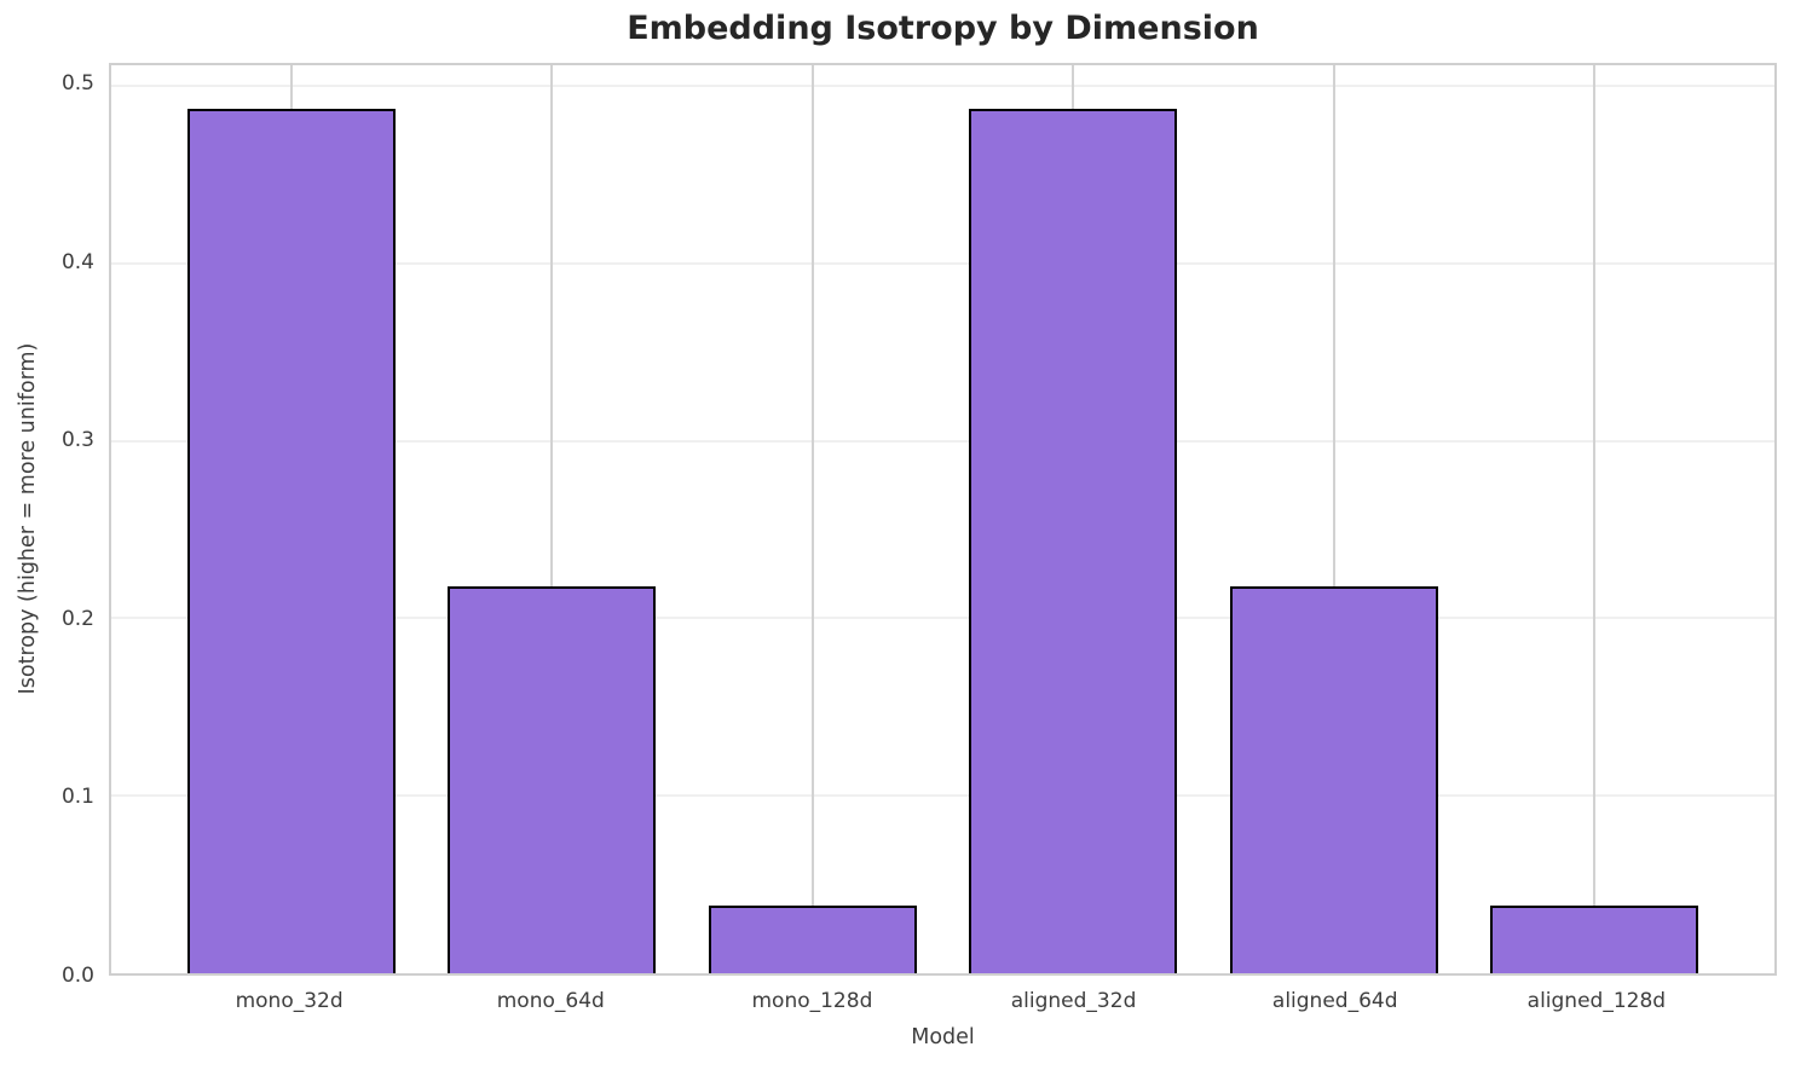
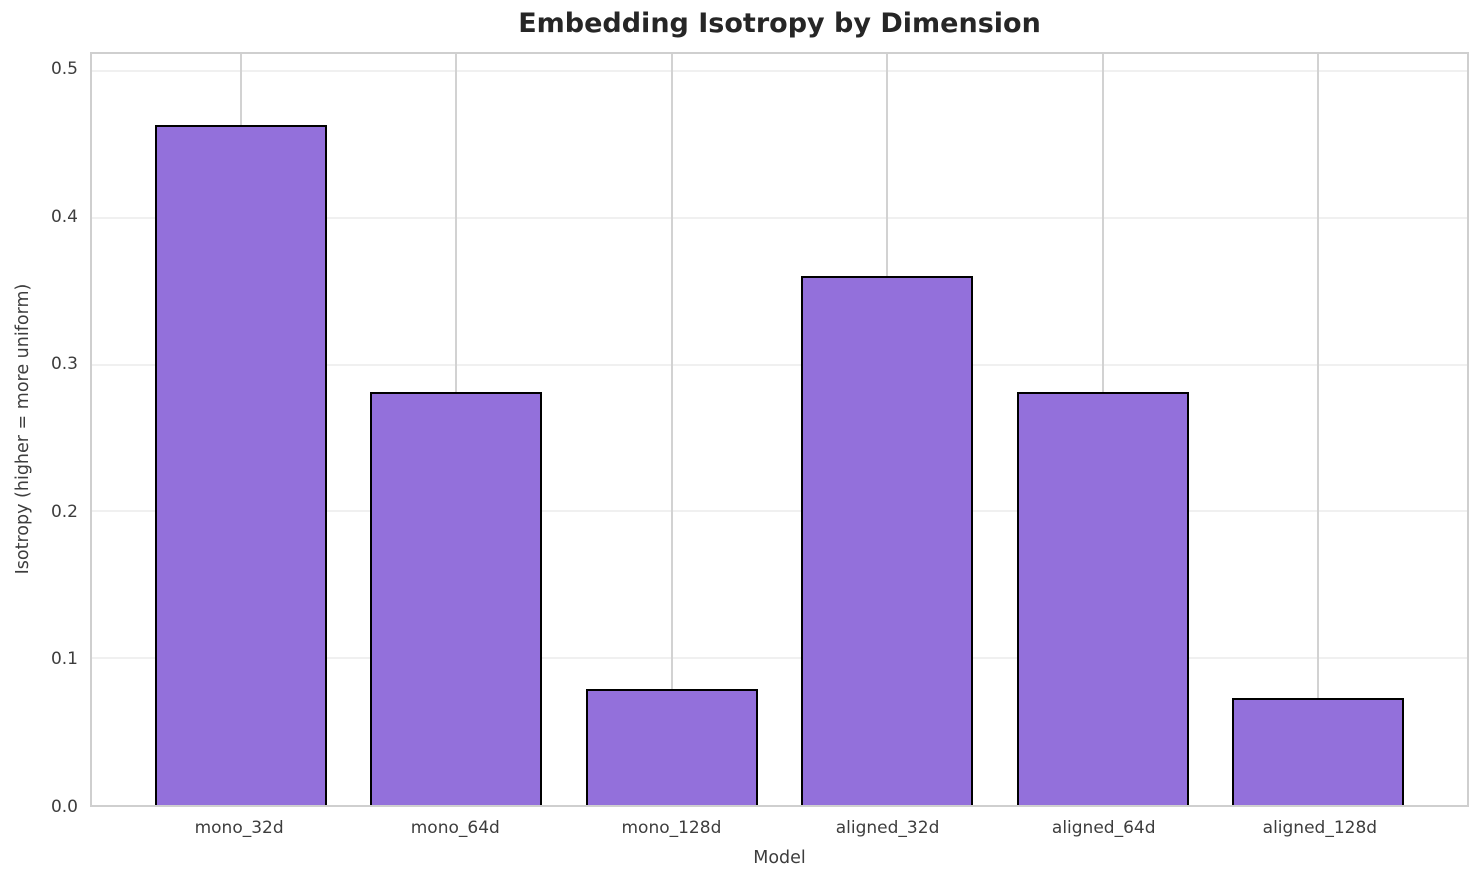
mono_32d: 0.487 -> 0.463
mono_64d: 0.218 -> 0.281
mono_128d: 0.038 -> 0.079
aligned_32d: 0.487 -> 0.360
aligned_64d: 0.218 -> 0.281
aligned_128d: 0.038 -> 0.073
